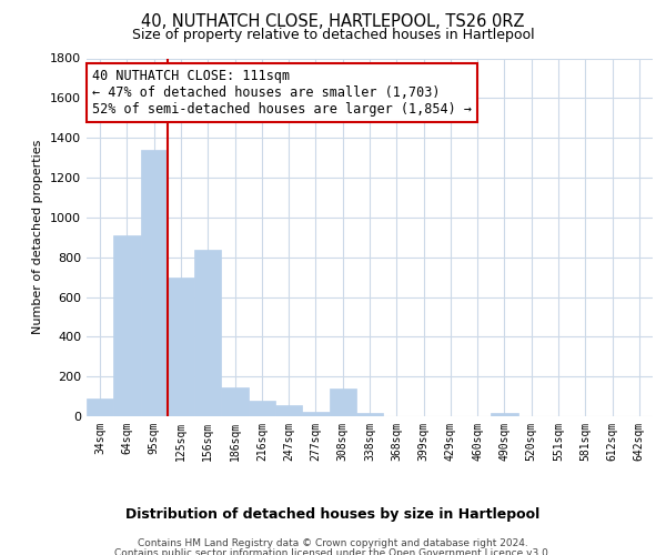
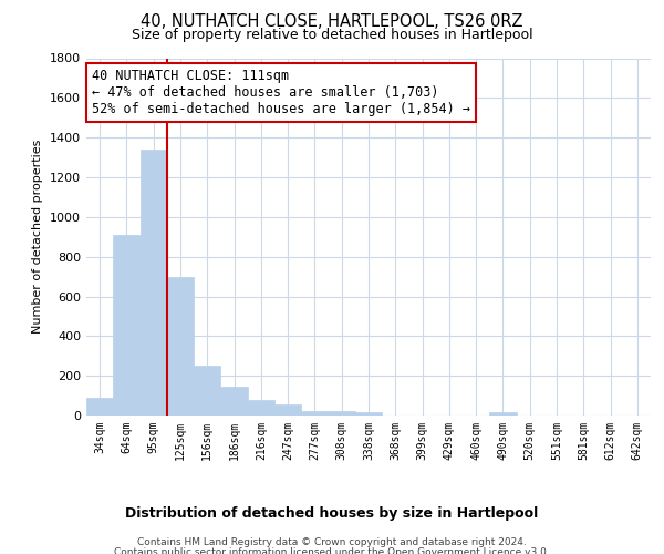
156sqm: 840 -> 250
308sqm: 140 -> 20
